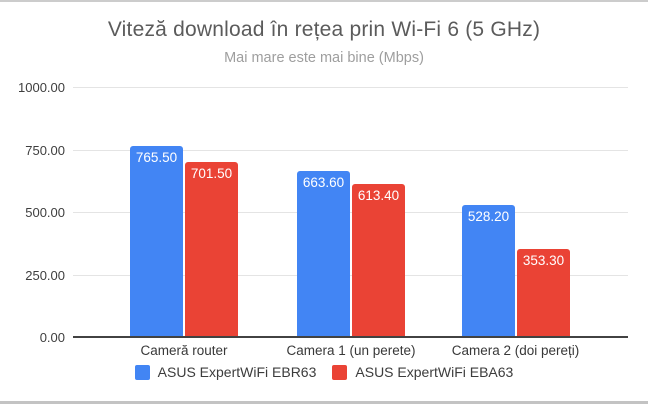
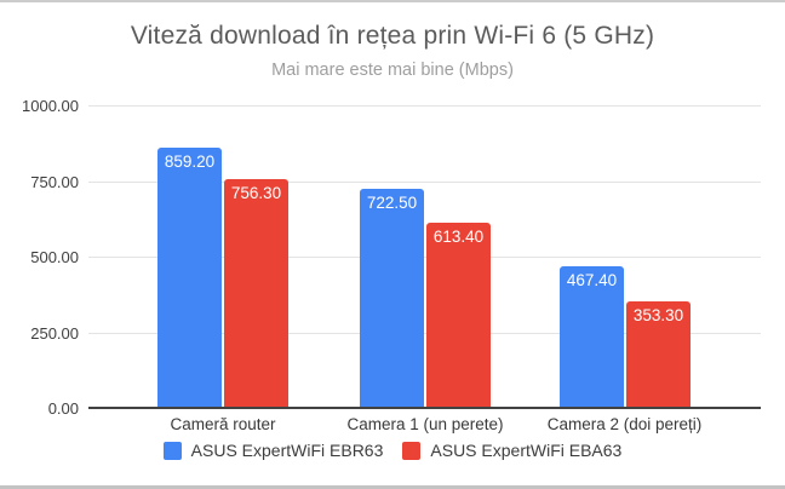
ASUS ExpertWiFi EBR63/Cameră router: 765.50 -> 859.20
ASUS ExpertWiFi EBA63/Cameră router: 701.50 -> 756.30
ASUS ExpertWiFi EBR63/Camera 1 (un perete): 663.60 -> 722.50
ASUS ExpertWiFi EBR63/Camera 2 (doi pereți): 528.20 -> 467.40
